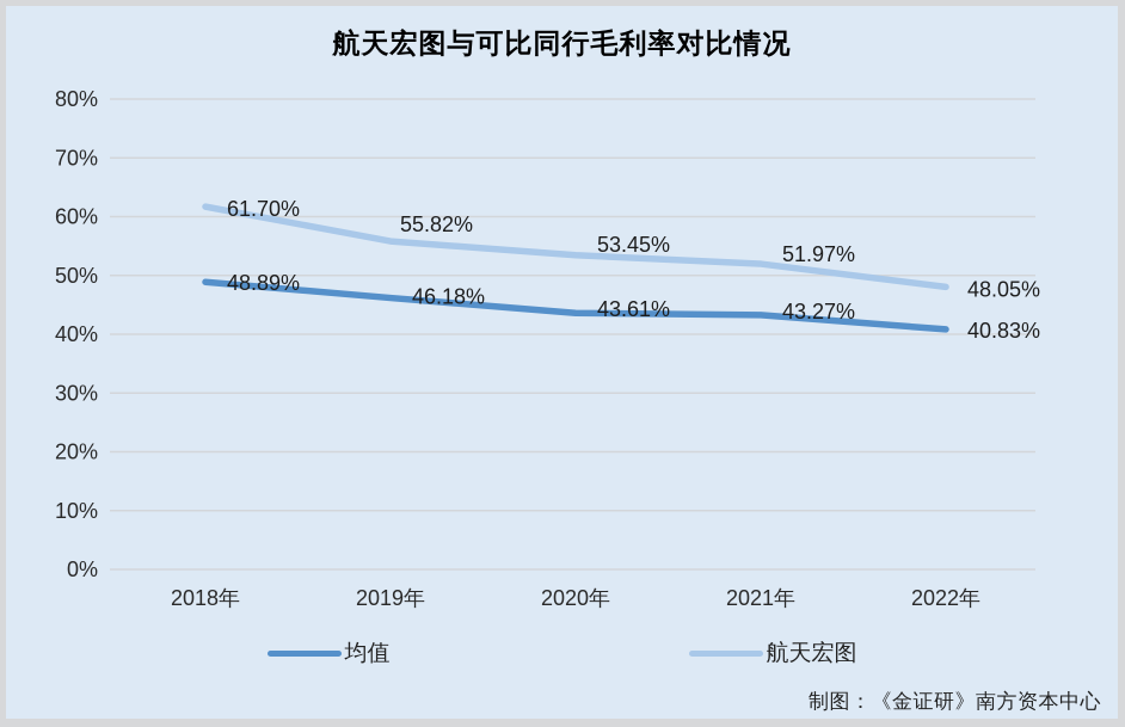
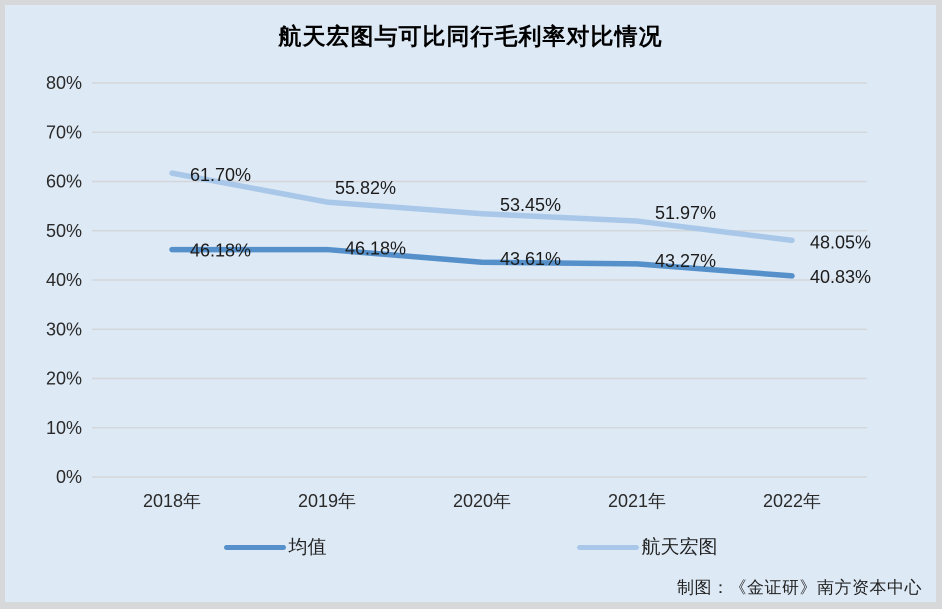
均值/2018年: 48.89% -> 46.18%
